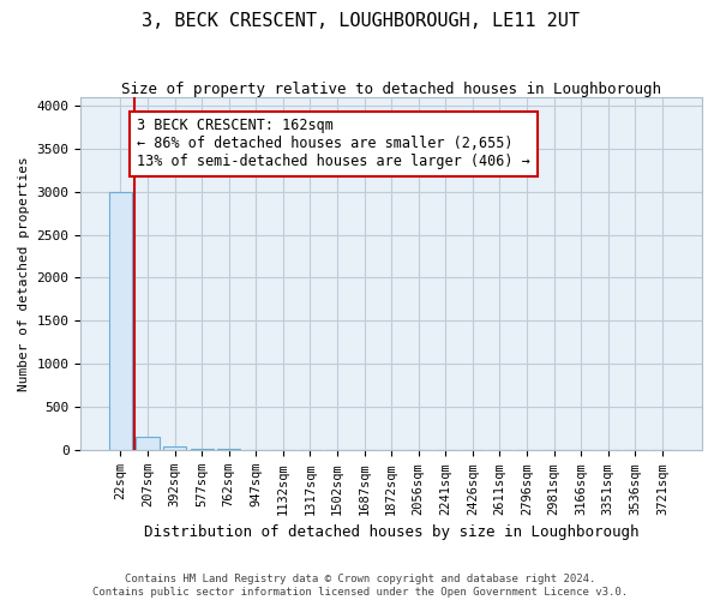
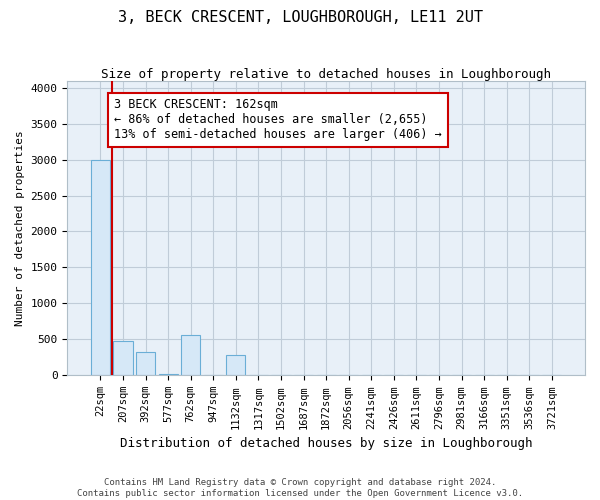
207sqm: 150 -> 480
392sqm: 50 -> 320
762sqm: 10 -> 560
1132sqm: 0 -> 280
